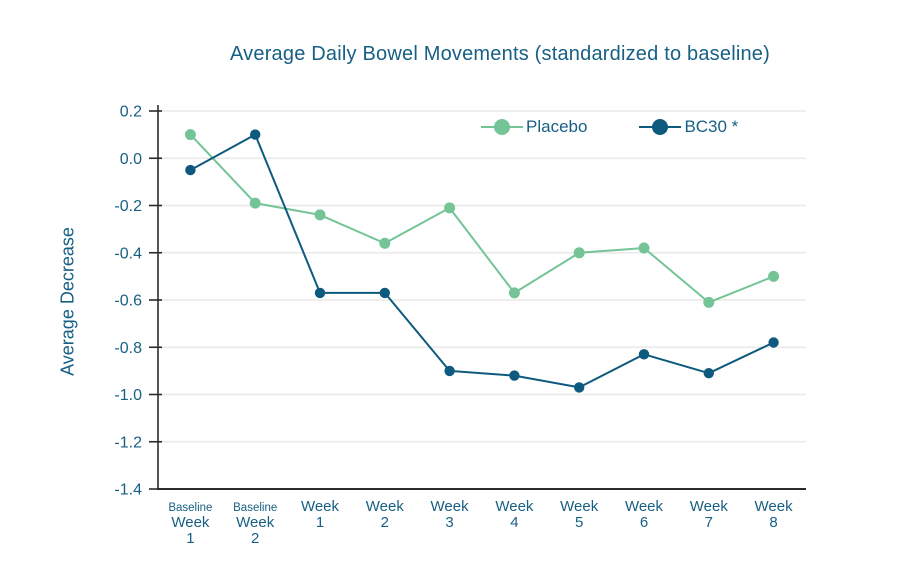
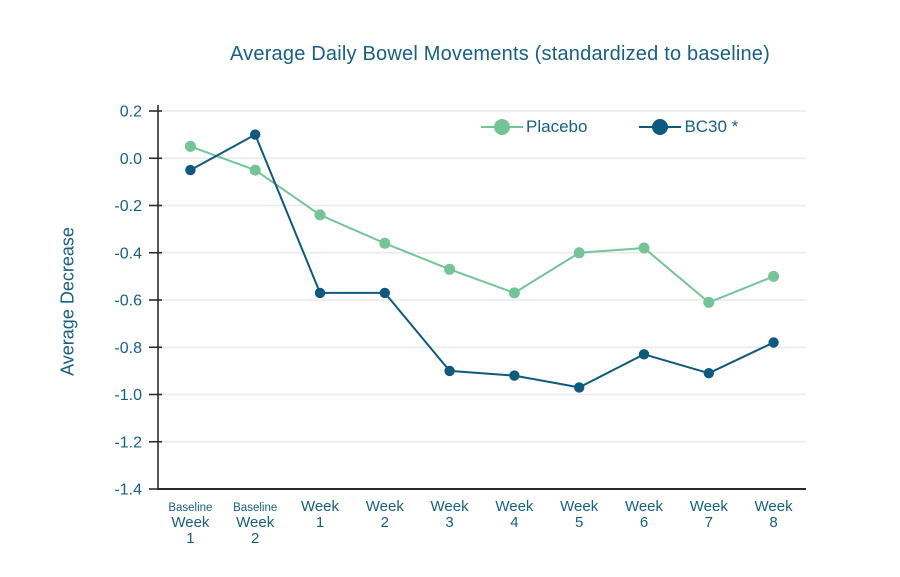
Placebo/Baseline Week 1: 0.10 -> 0.05
Placebo/Baseline Week 2: -0.19 -> -0.05
Placebo/Week 3: -0.21 -> -0.47
